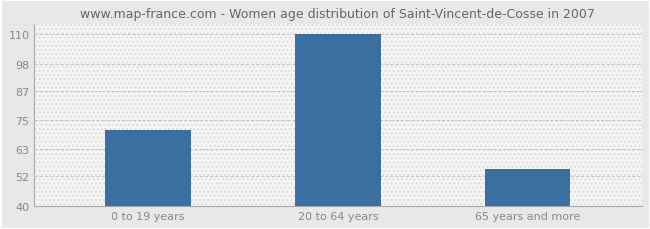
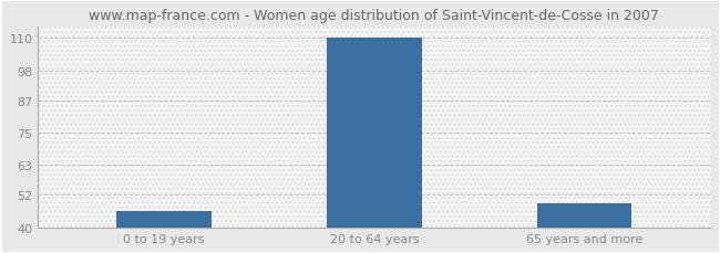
0 to 19 years: 71 -> 46
65 years and more: 55 -> 49
